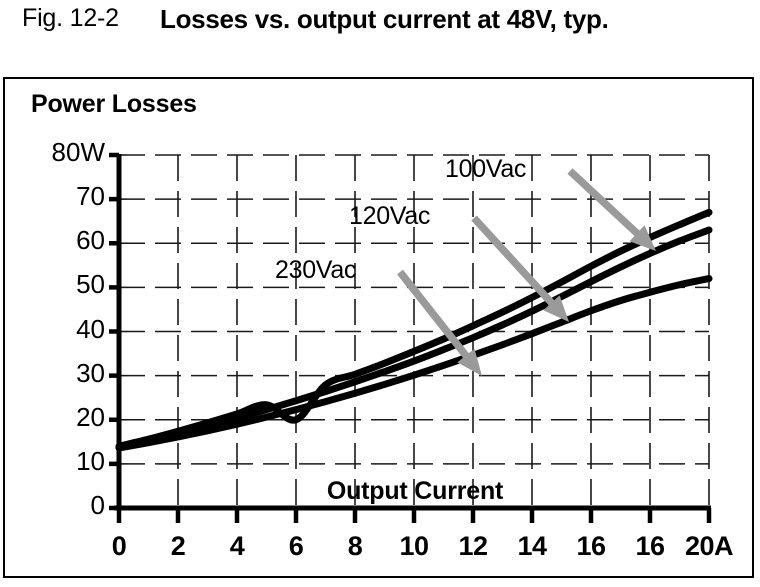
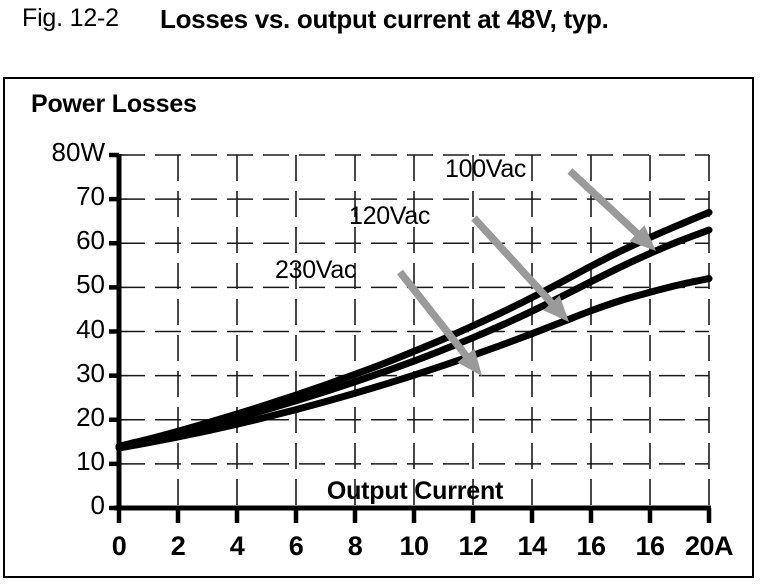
100Vac/6: 20 -> 26
